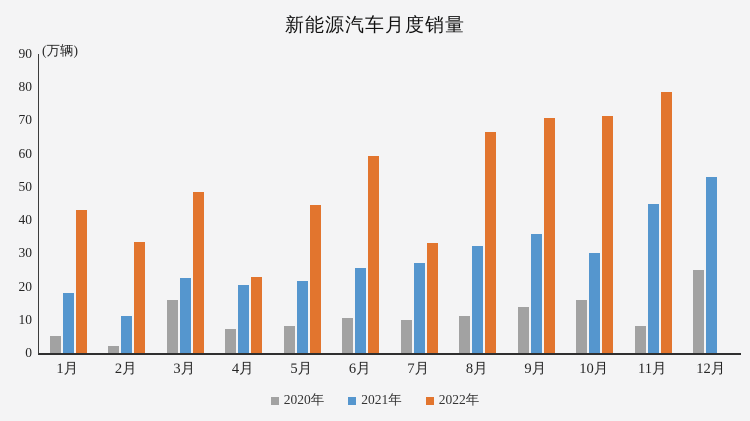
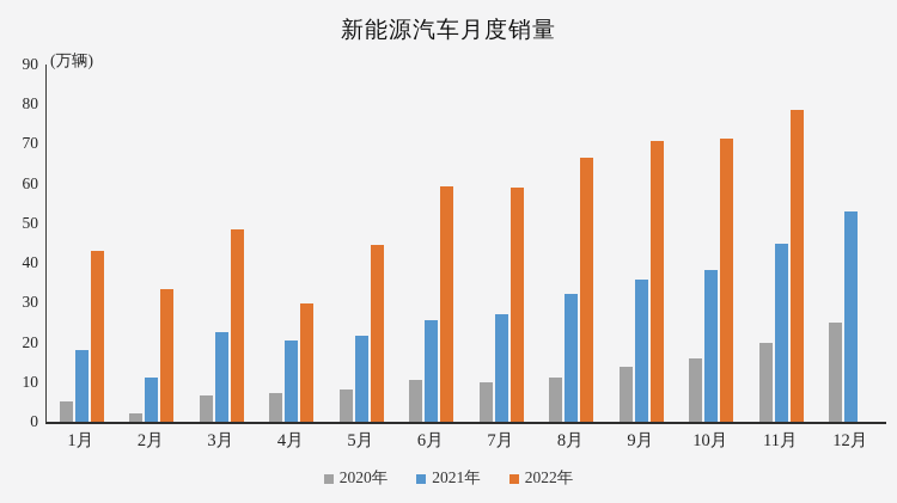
2020年/3月: 16 -> 7
2022年/4月: 23 -> 30
2022年/7月: 33 -> 59
2021年/10月: 30 -> 38
2020年/11月: 8 -> 20
